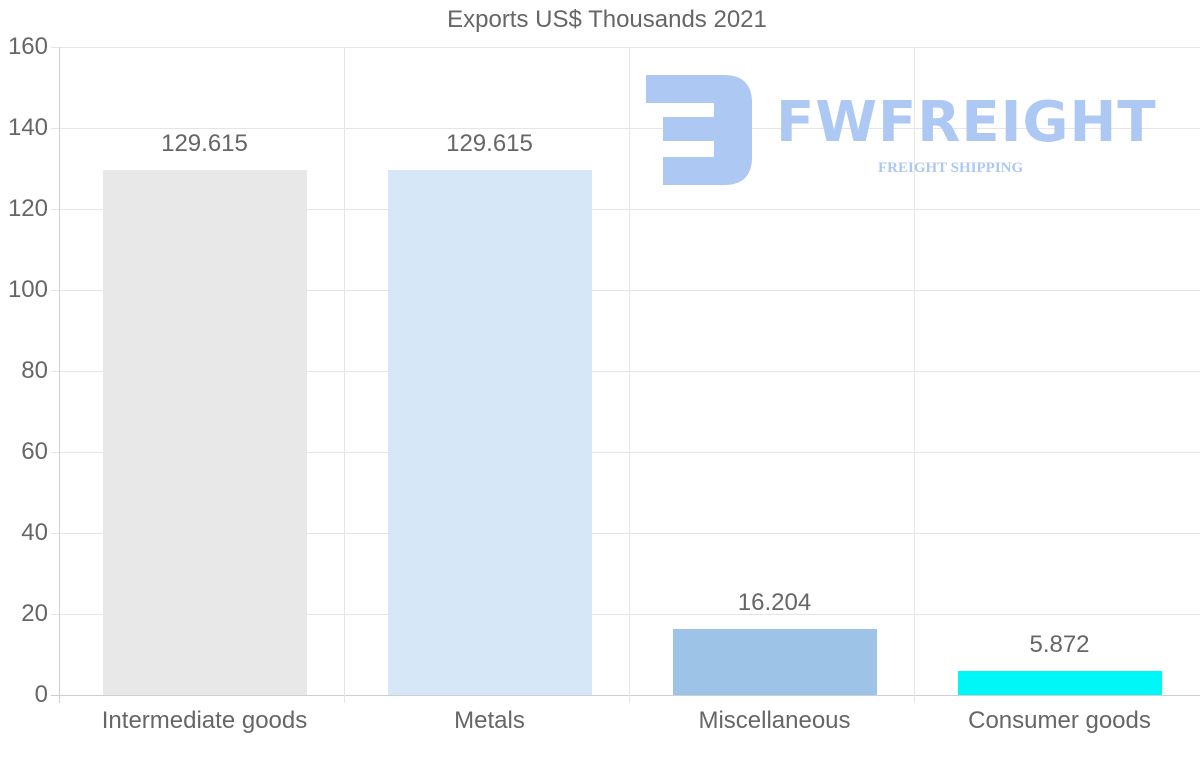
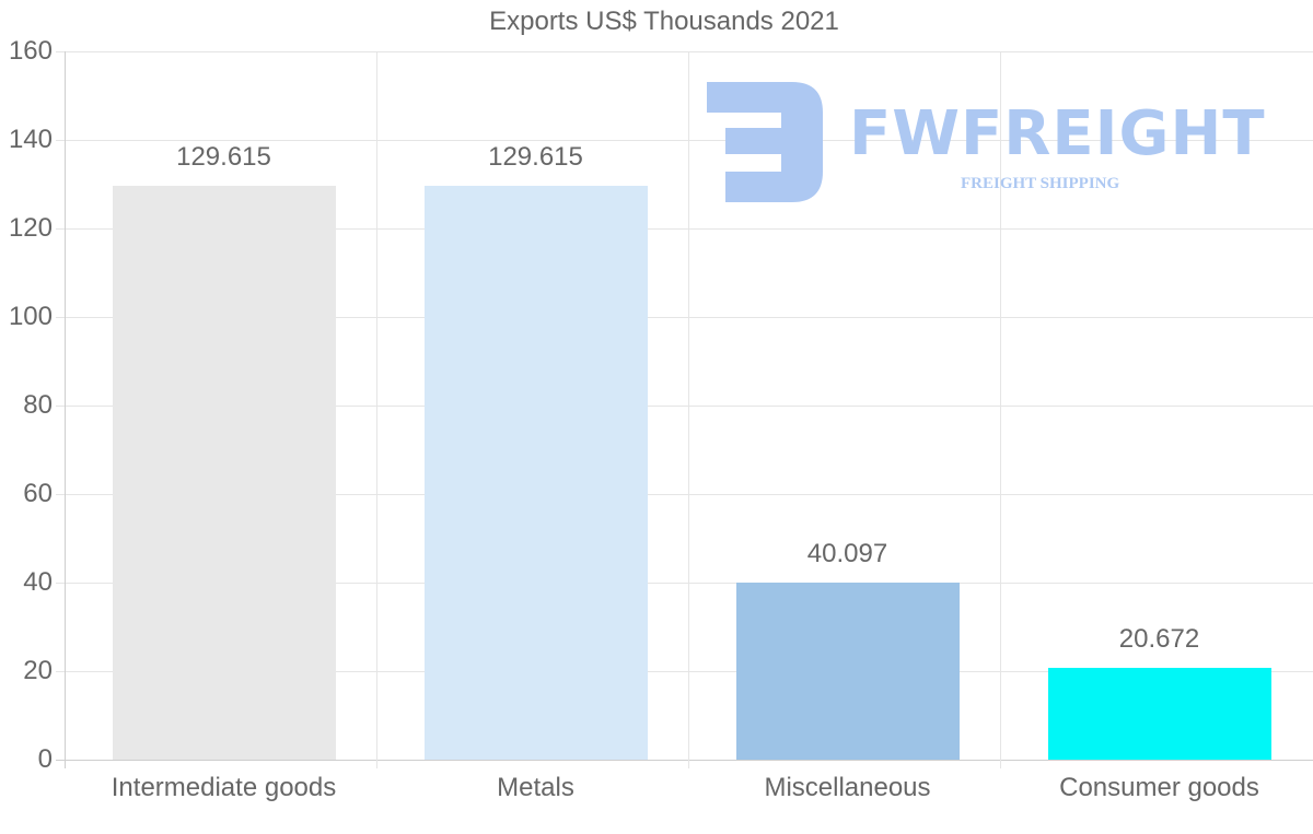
Miscellaneous: 16.204 -> 40.097
Consumer goods: 5.872 -> 20.672
